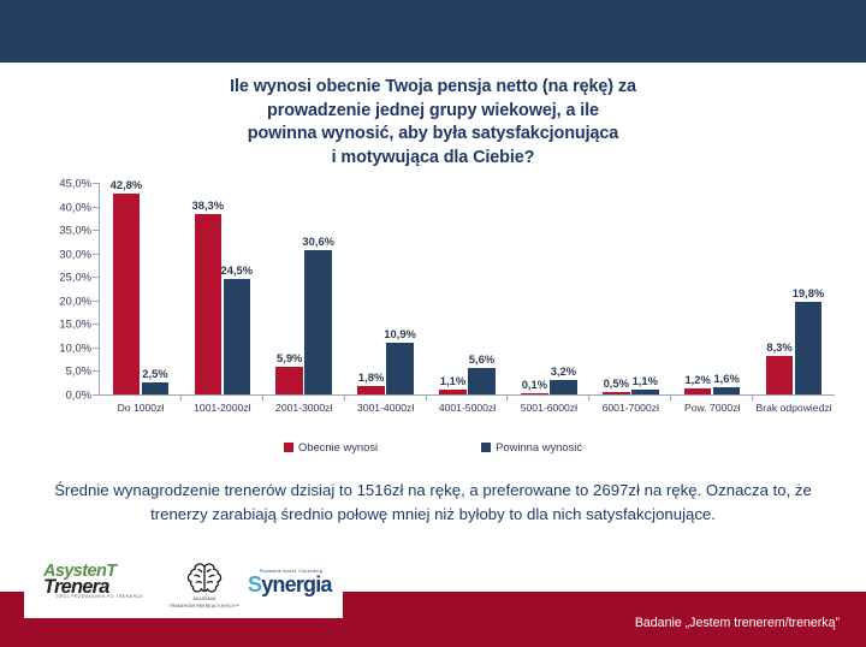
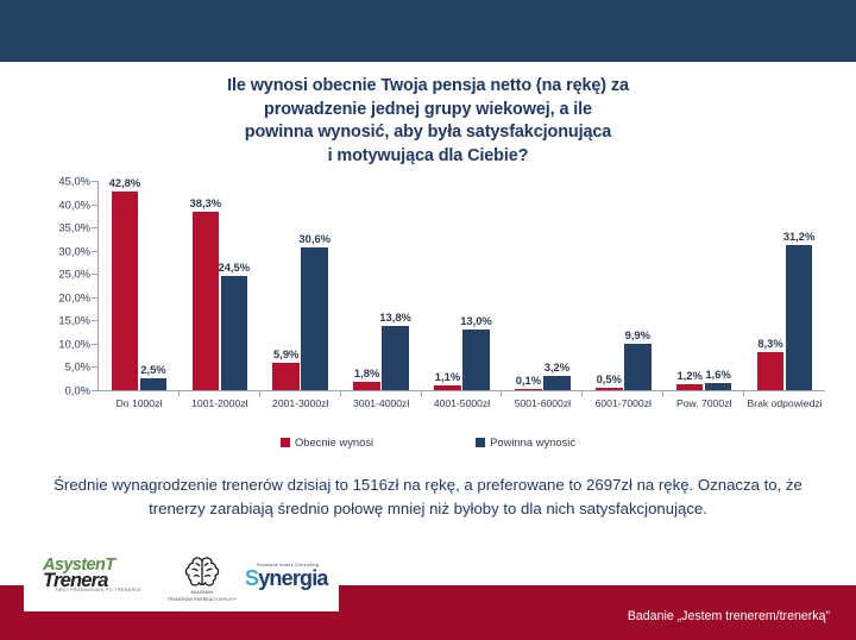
Powinna wynosić/3001-4000zł: 10,9% -> 13,8%
Powinna wynosić/4001-5000zł: 5,6% -> 13,0%
Powinna wynosić/6001-7000zł: 1,1% -> 9,9%
Powinna wynosić/Brak odpowiedzi: 19,8% -> 31,2%
